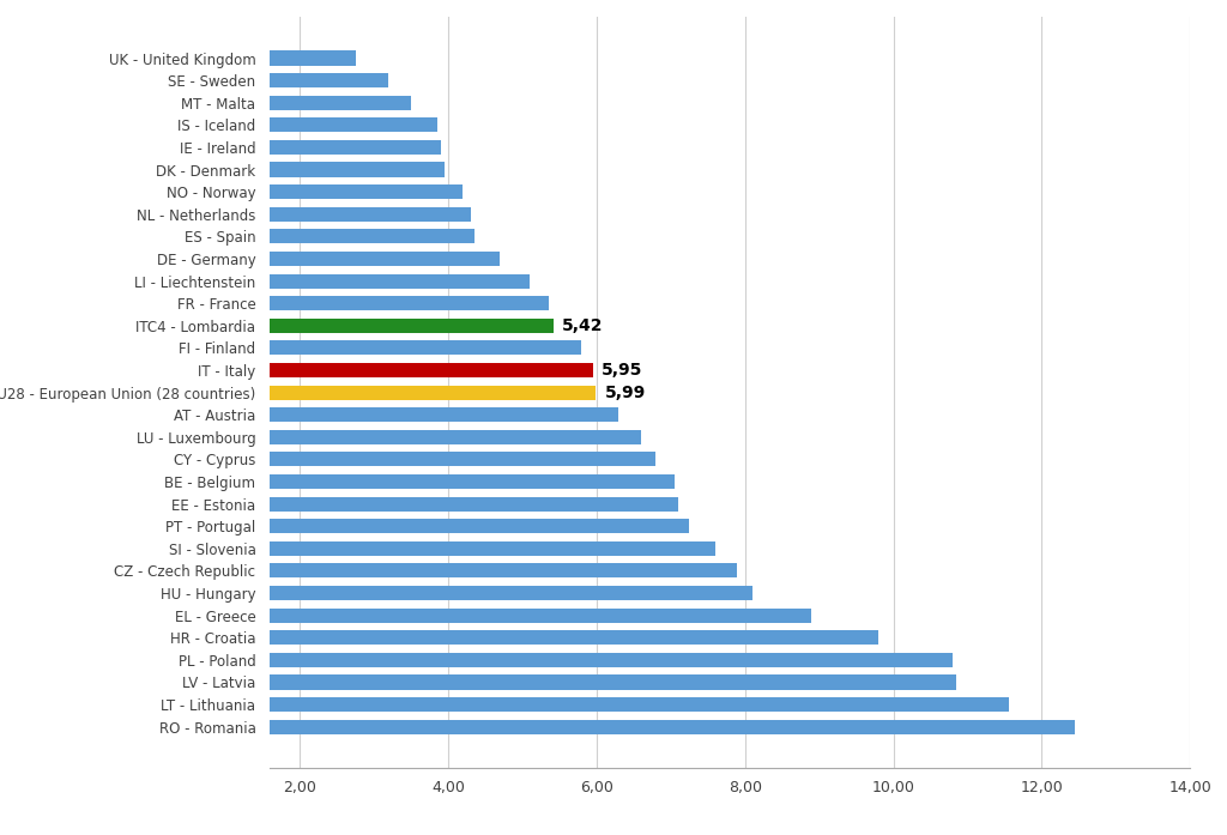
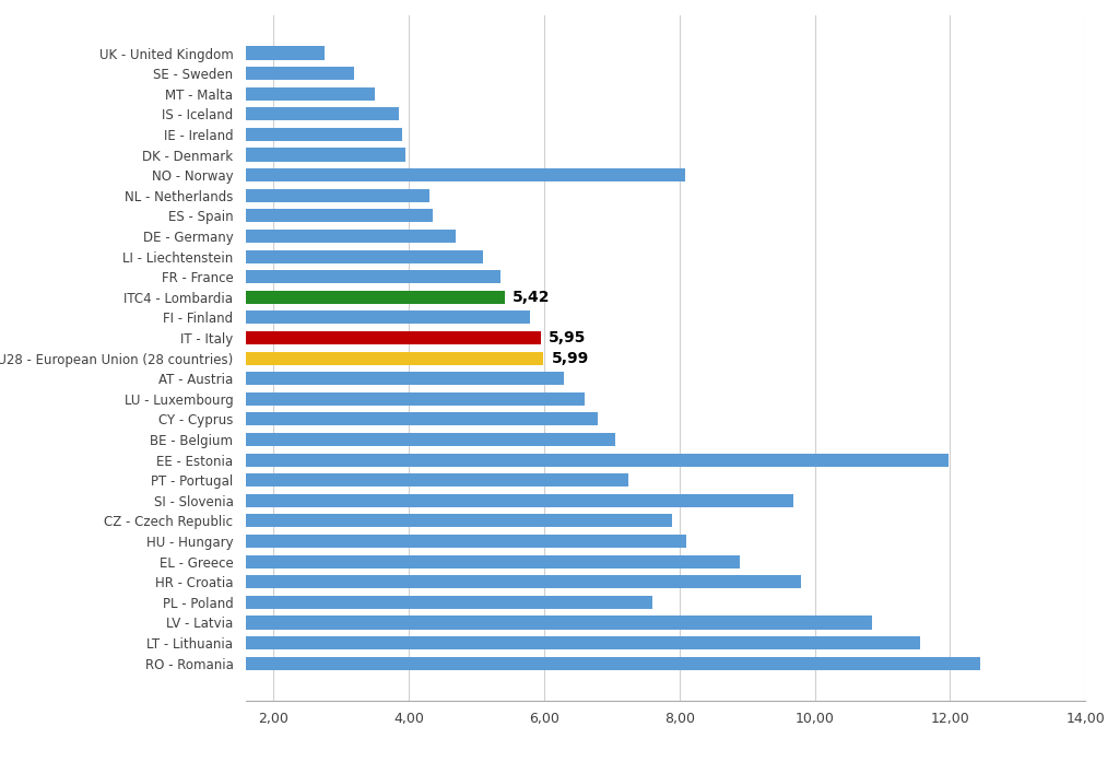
NO - Norway: 4,20 -> 8,08
EE - Estonia: 7,10 -> 11,98
SI - Slovenia: 7,60 -> 9,68
PL - Poland: 10,80 -> 7,60
